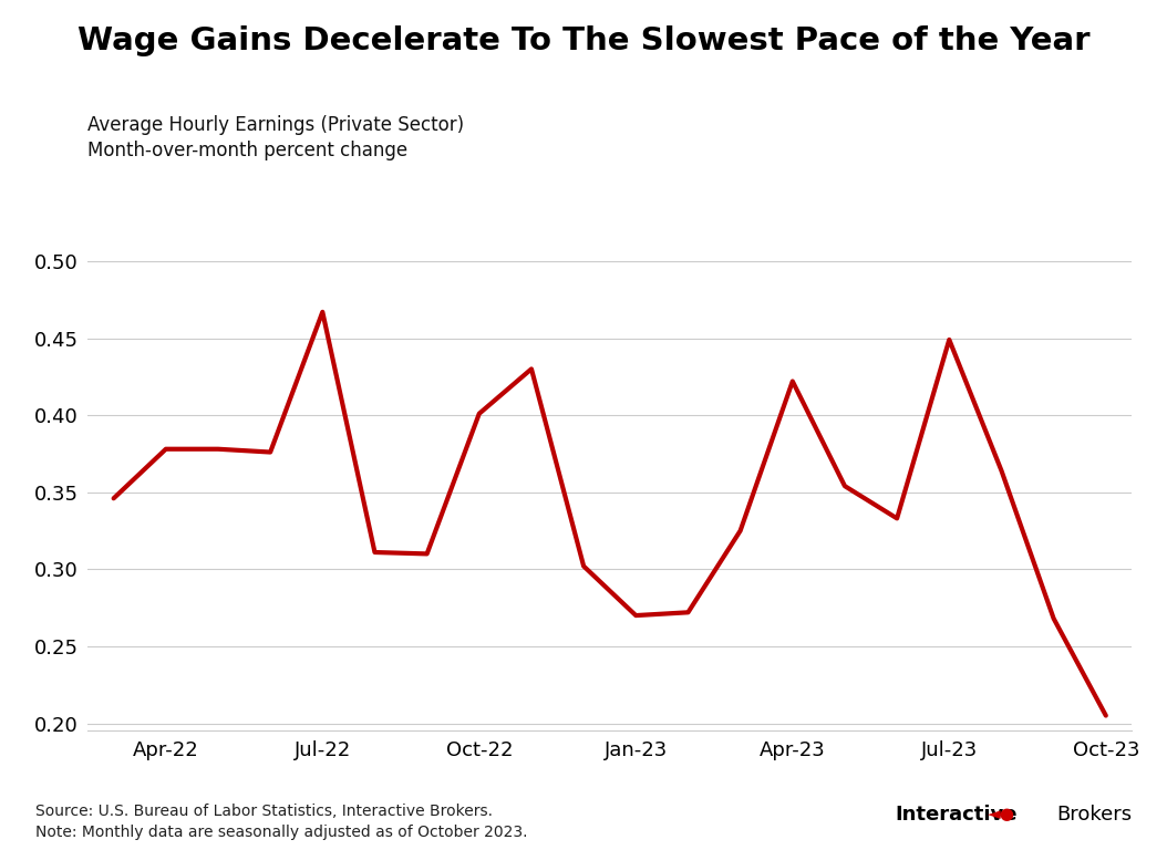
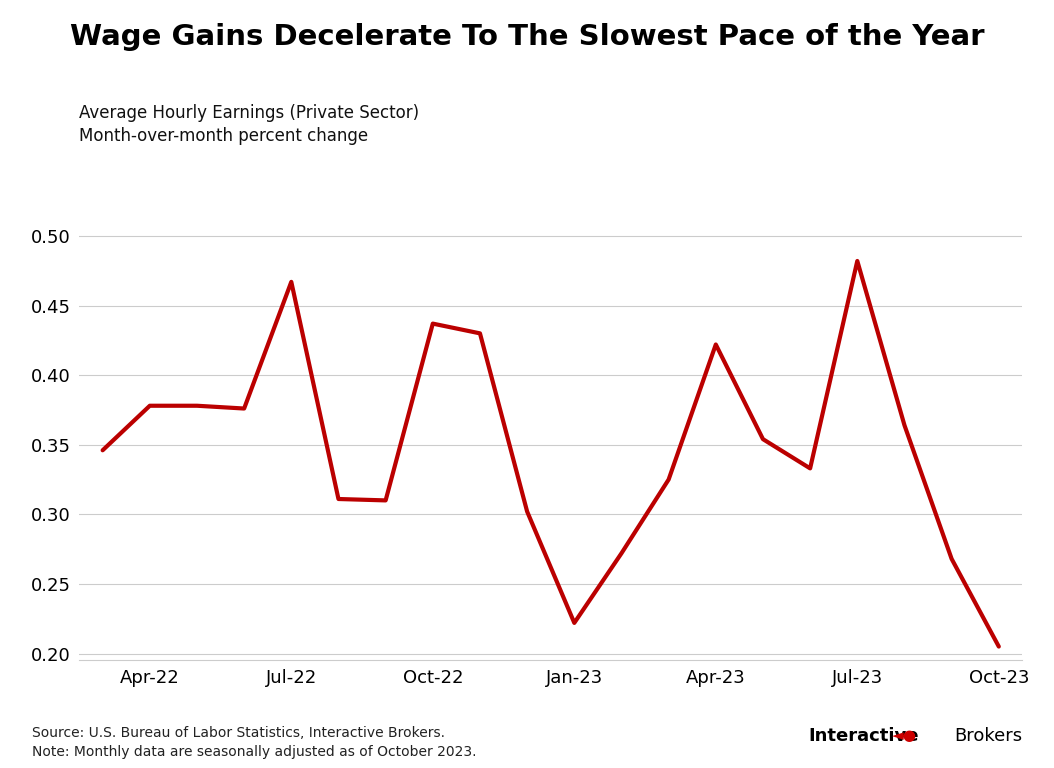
Oct-22: 0.401 -> 0.437
Jan-23: 0.270 -> 0.222
Jul-23: 0.449 -> 0.482
